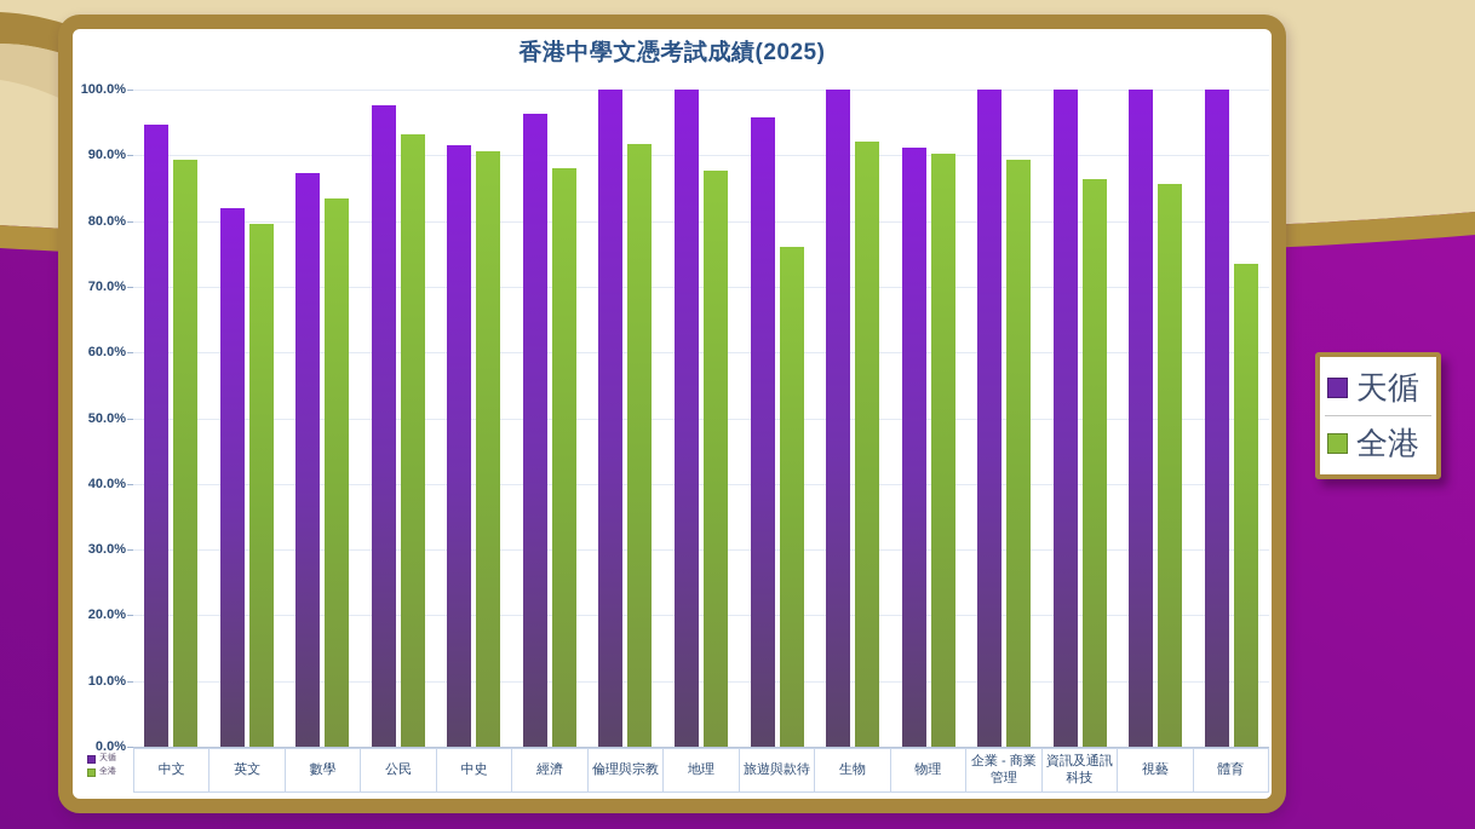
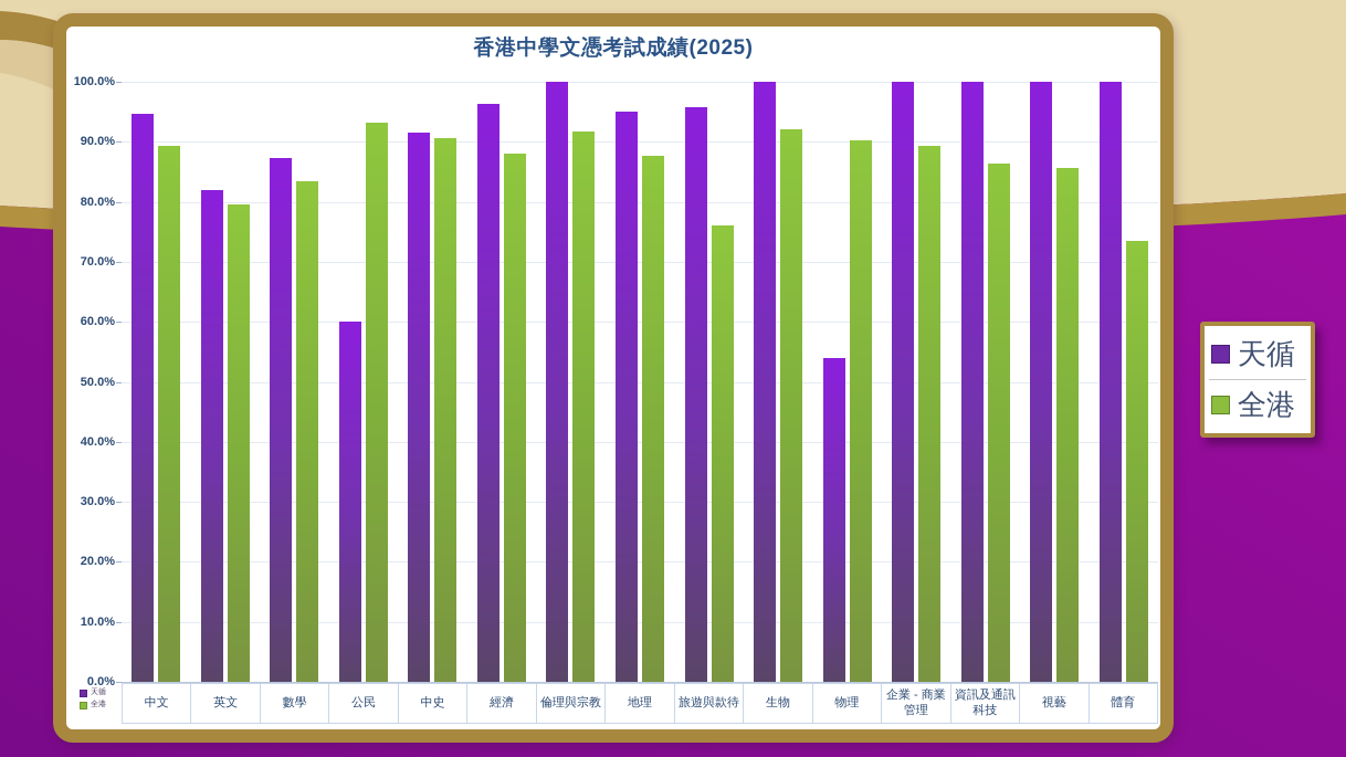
天循/公民: 98% -> 60%
天循/地理: 100% -> 95%
天循/物理: 91% -> 54%
